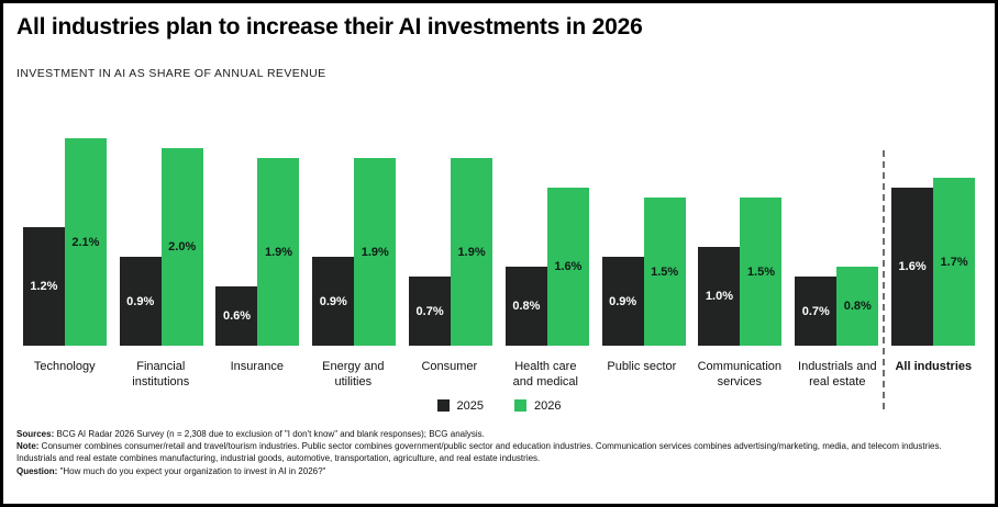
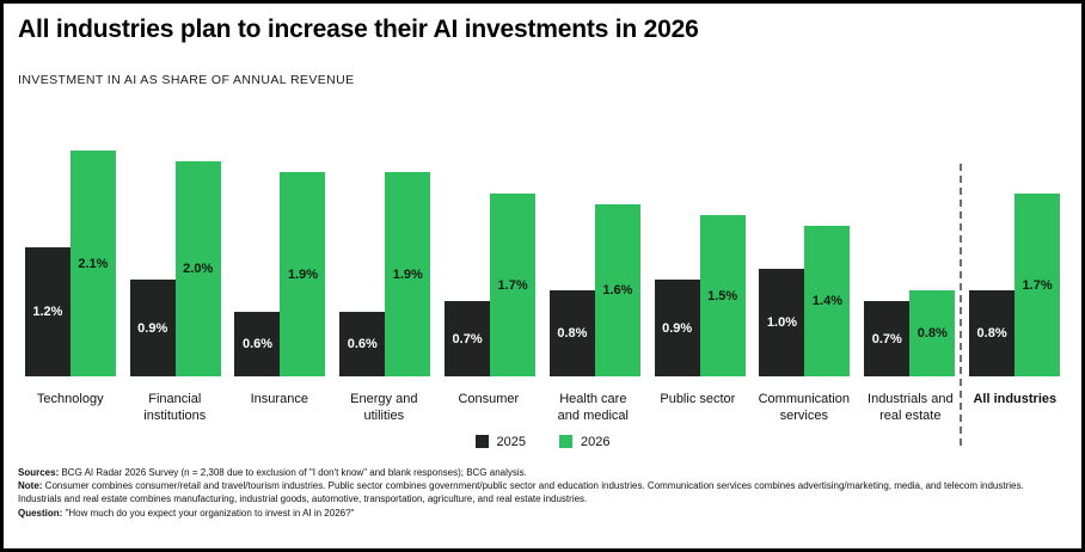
2025/Energy and utilities: 0.9% -> 0.6%
2026/Consumer: 1.9% -> 1.7%
2026/Communication services: 1.5% -> 1.4%
2025/All industries: 1.6% -> 0.8%
